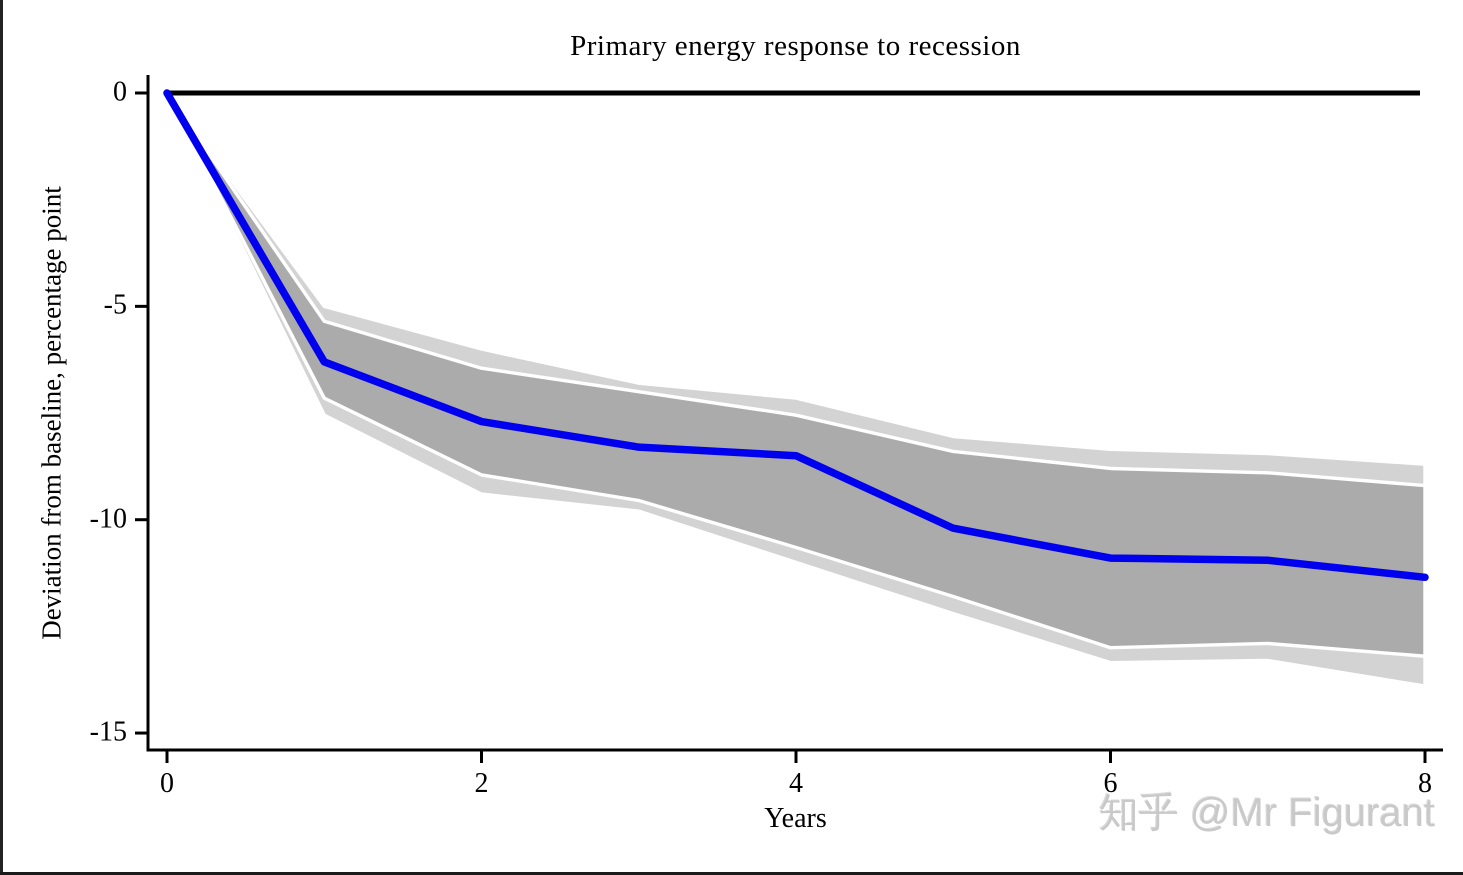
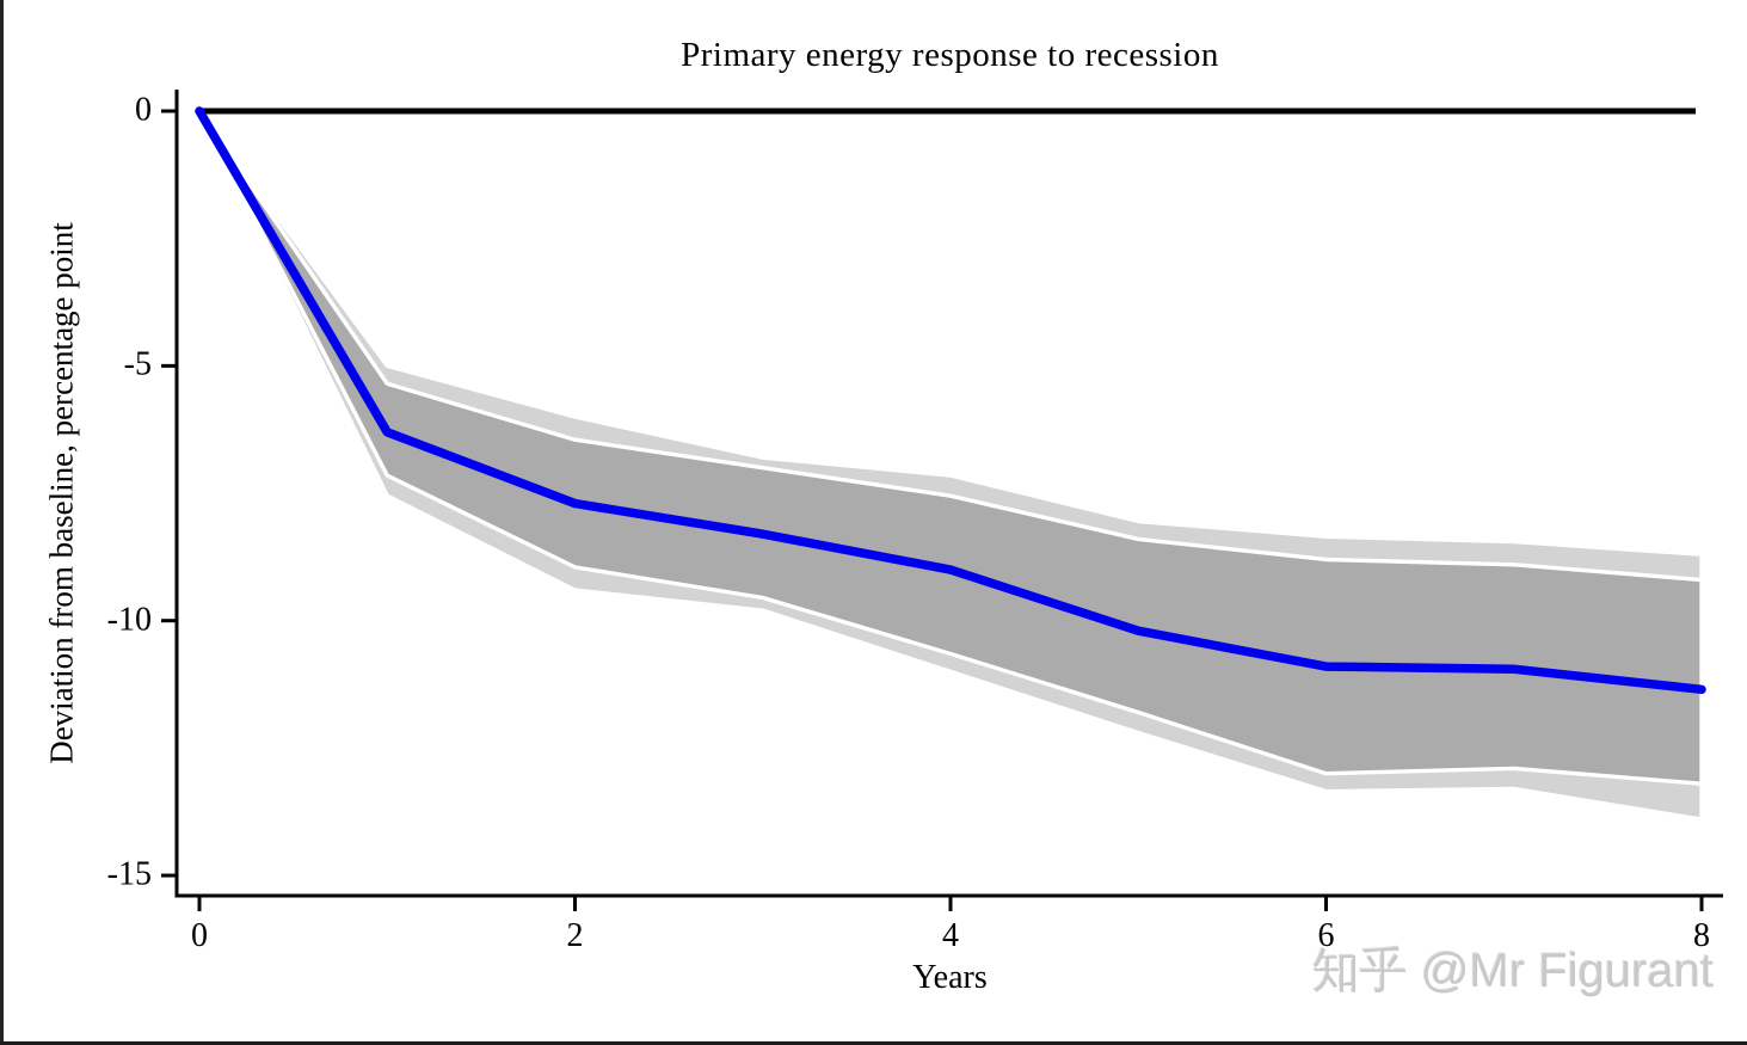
4: -8.5 -> -9.0
